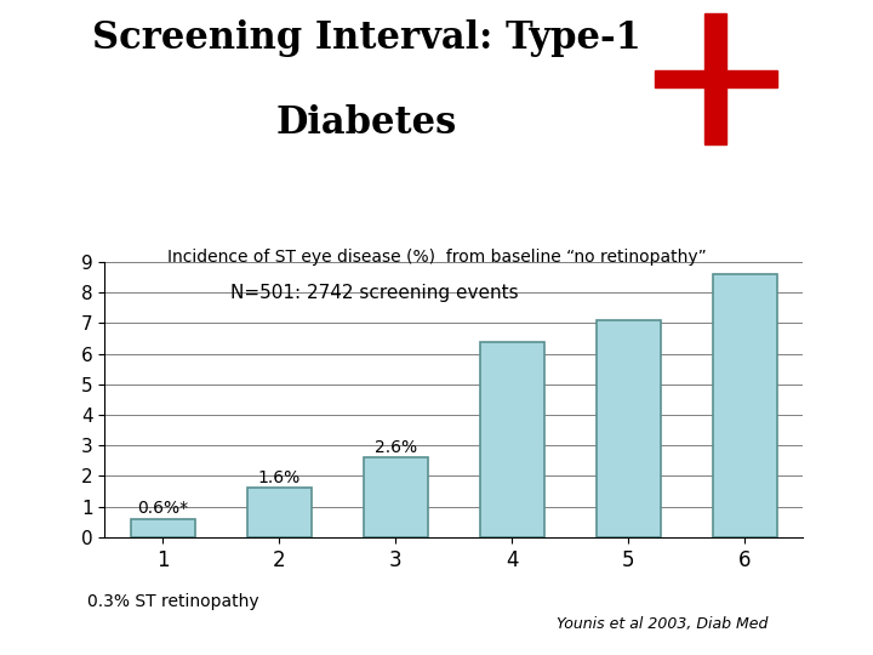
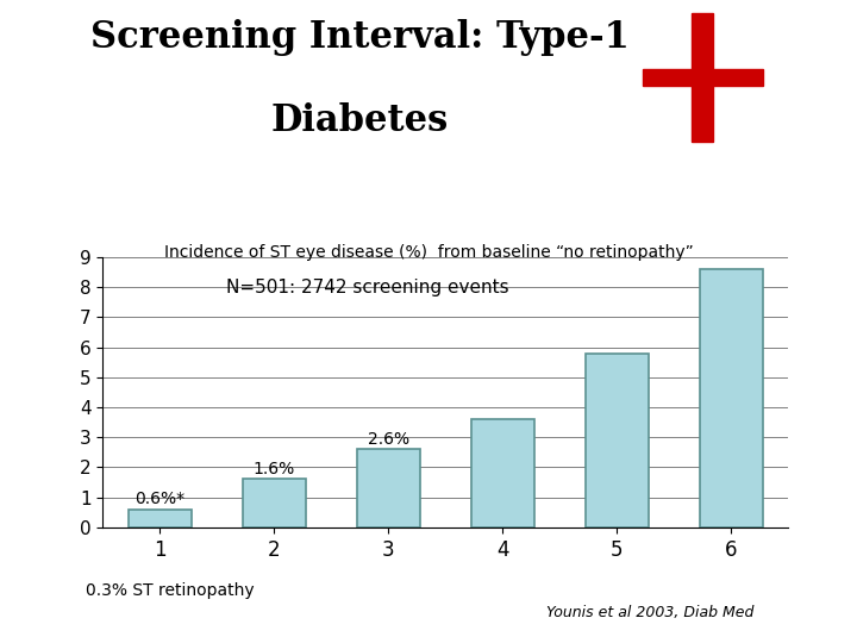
4: 6.4 -> 3.6
5: 7.1 -> 5.8
